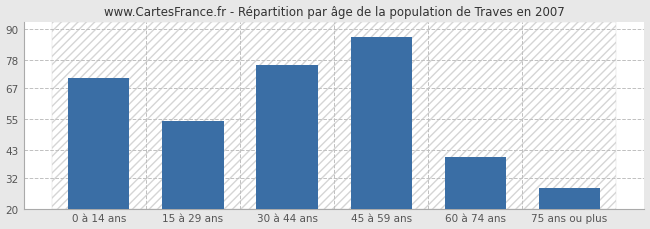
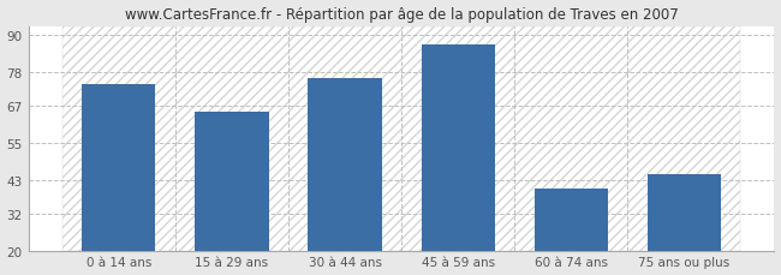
0 à 14 ans: 71 -> 74
15 à 29 ans: 54 -> 65
75 ans ou plus: 28 -> 45
